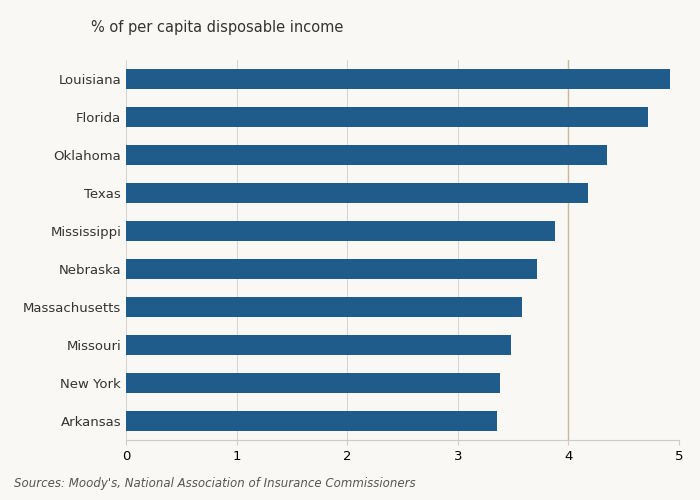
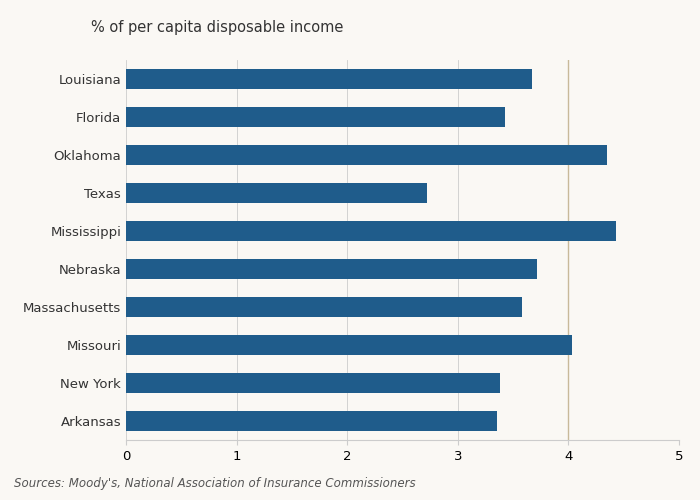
Louisiana: 4.92 -> 3.67
Florida: 4.72 -> 3.43
Texas: 4.18 -> 2.72
Mississippi: 3.88 -> 4.43
Missouri: 3.48 -> 4.03
